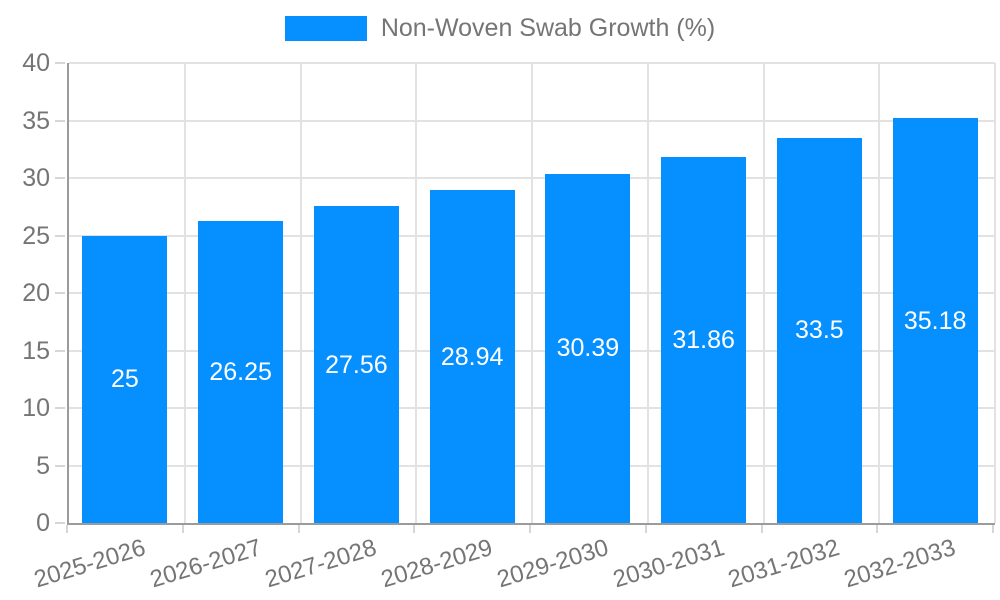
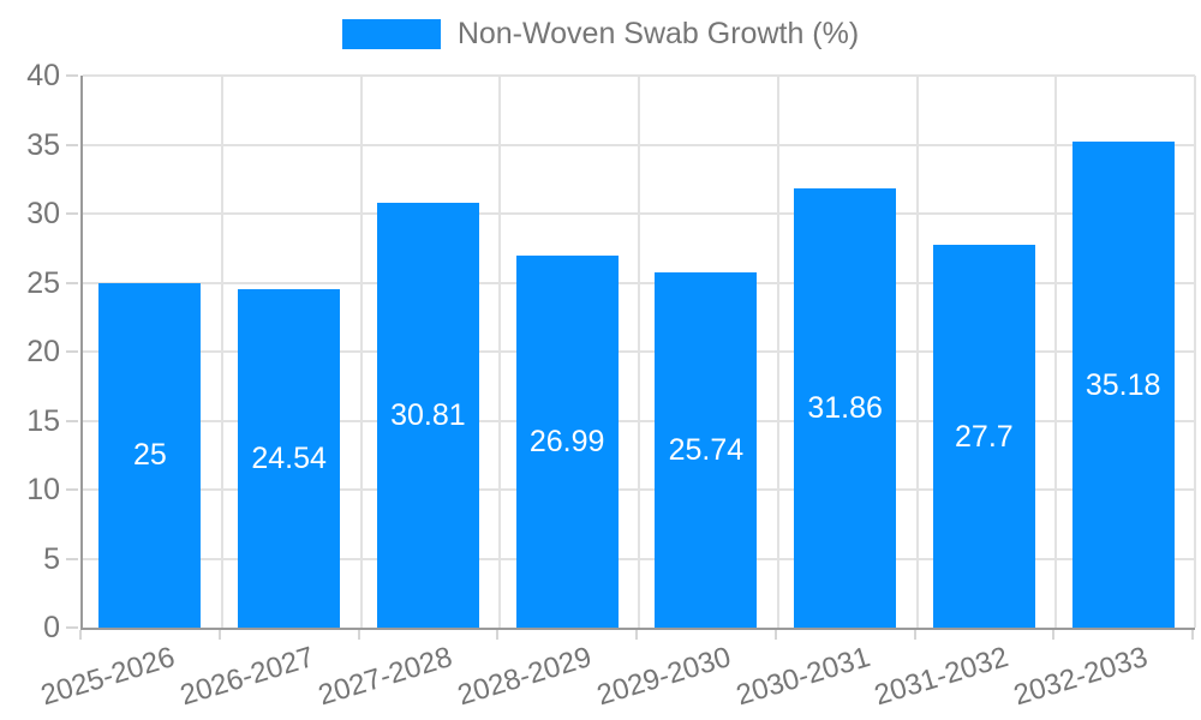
2026-2027: 26.25 -> 24.54
2027-2028: 27.56 -> 30.81
2028-2029: 28.94 -> 26.99
2029-2030: 30.39 -> 25.74
2031-2032: 33.5 -> 27.7
